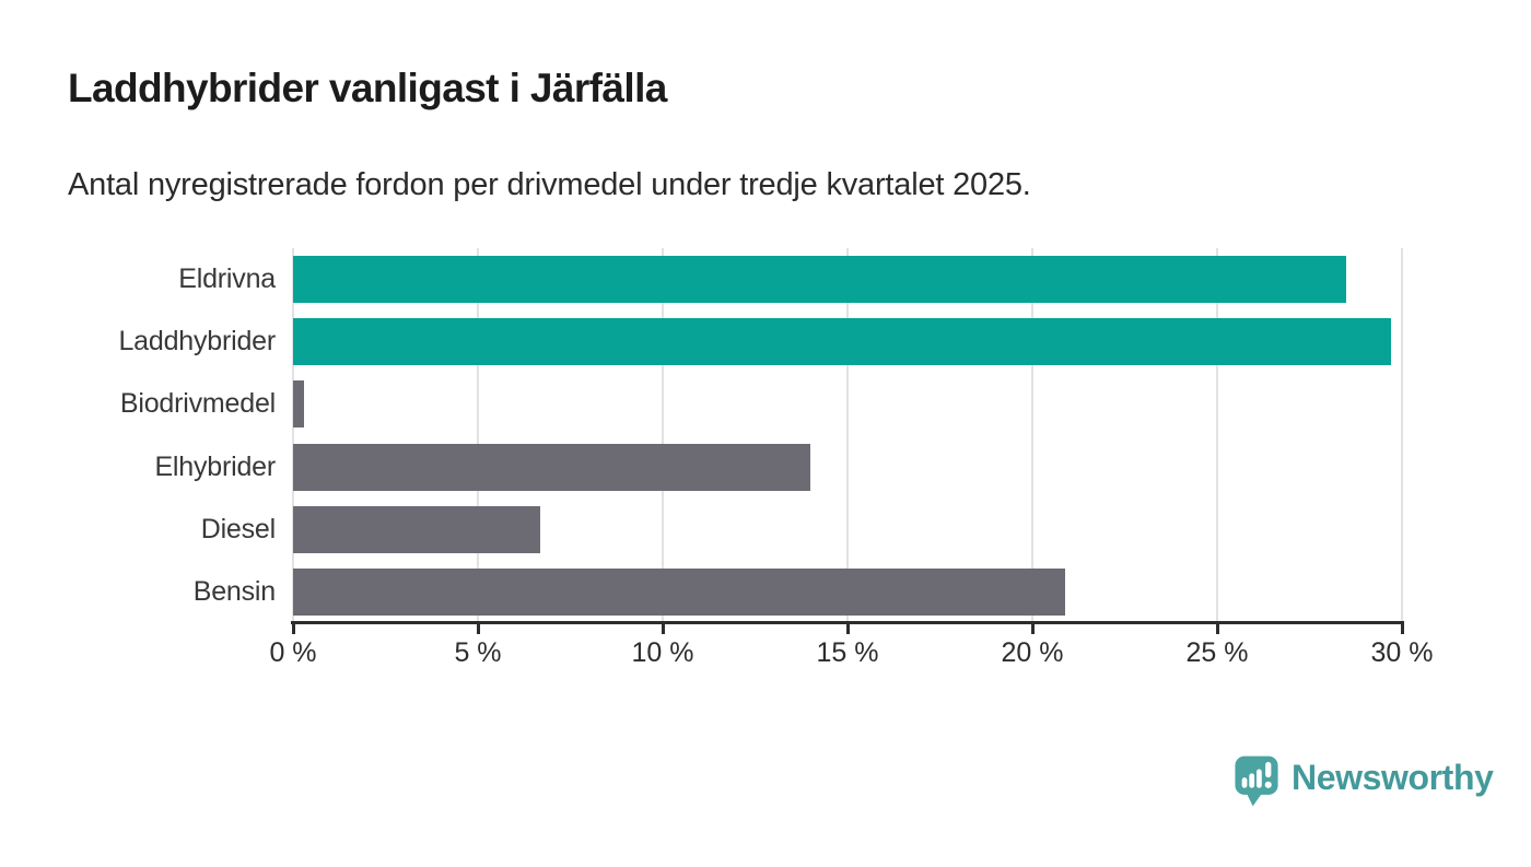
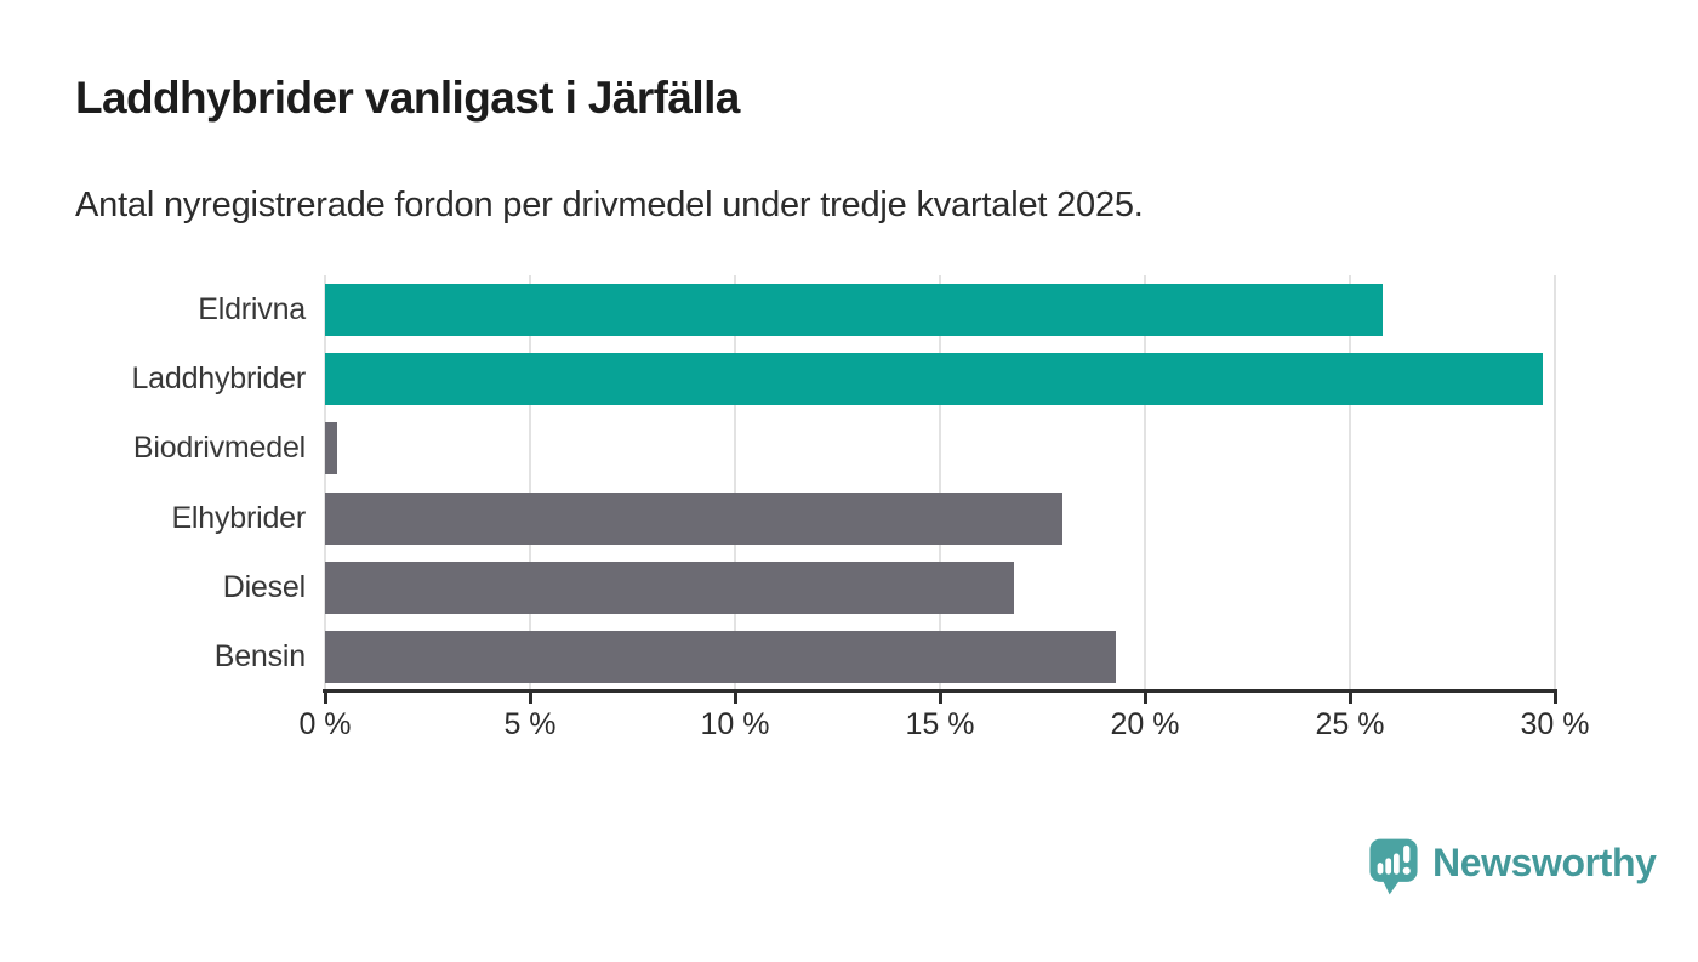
Eldrivna: 28.5% -> 25.8%
Elhybrider: 14.0% -> 18.0%
Diesel: 6.7% -> 16.8%
Bensin: 20.9% -> 19.3%
